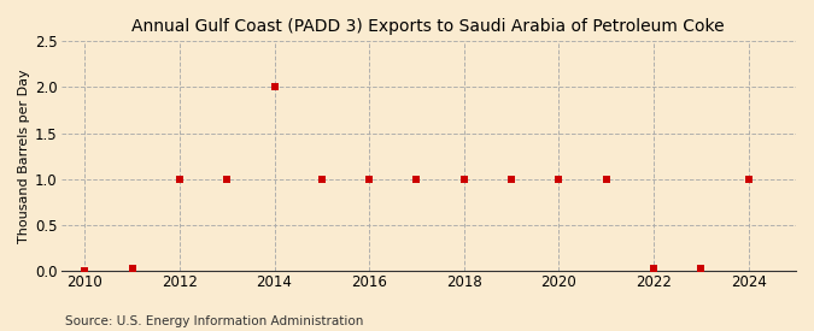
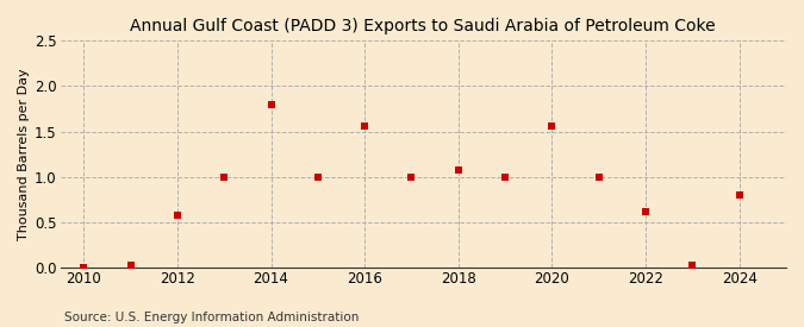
2012: 1.00 -> 0.58
2014: 2.00 -> 1.80
2016: 1.00 -> 1.56
2018: 1.00 -> 1.08
2020: 1.00 -> 1.56
2022: 0.03 -> 0.62
2024: 1.00 -> 0.80
